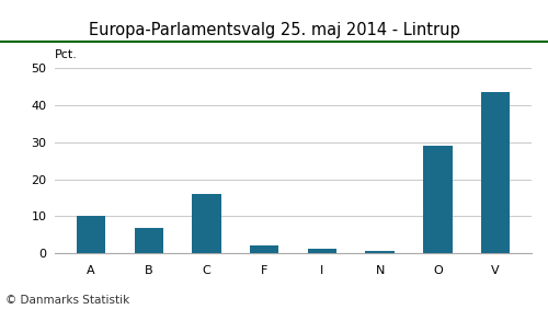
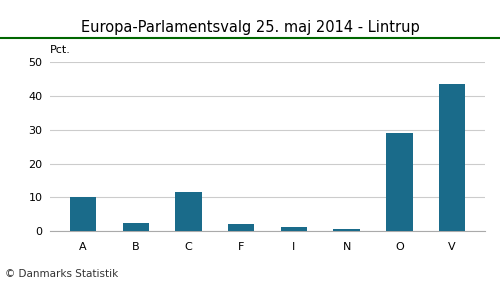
B: 7.0 -> 2.3
C: 16.0 -> 11.5
